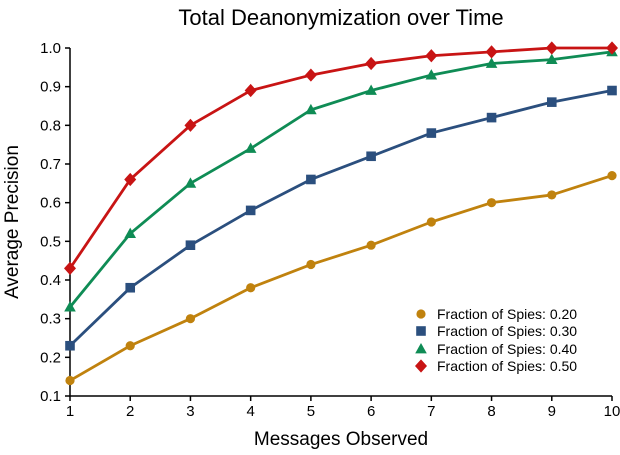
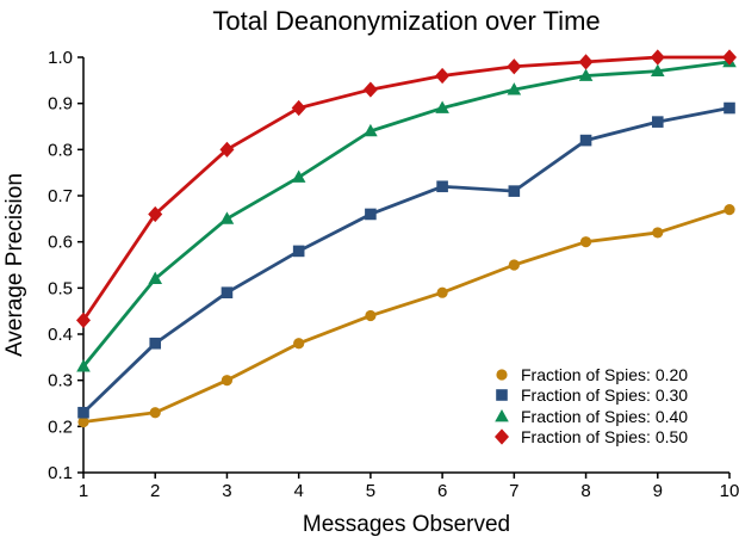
Fraction of Spies: 0.20/1: 0.14 -> 0.21
Fraction of Spies: 0.30/7: 0.78 -> 0.71
